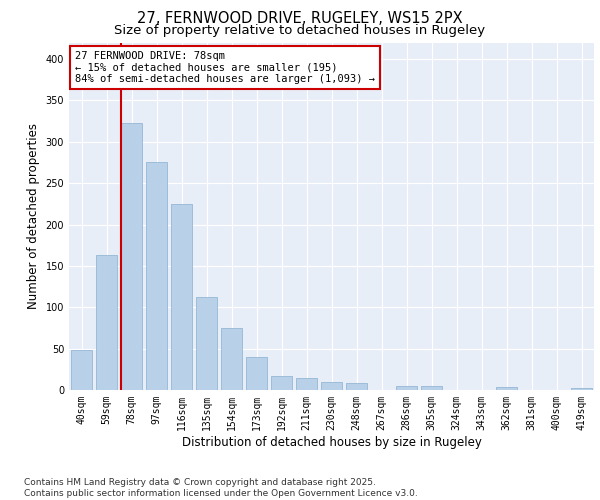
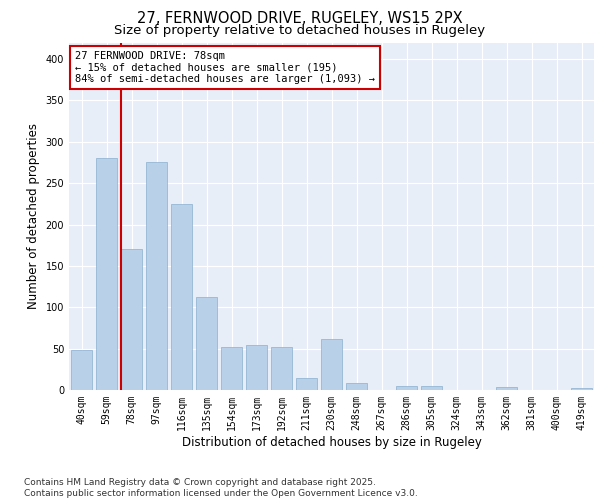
59sqm: 163 -> 280
78sqm: 323 -> 170
154sqm: 75 -> 52
173sqm: 40 -> 54
192sqm: 17 -> 52
230sqm: 10 -> 62
